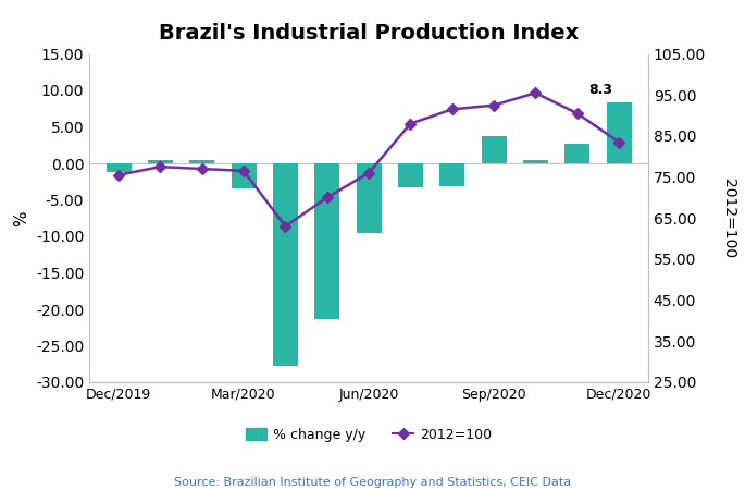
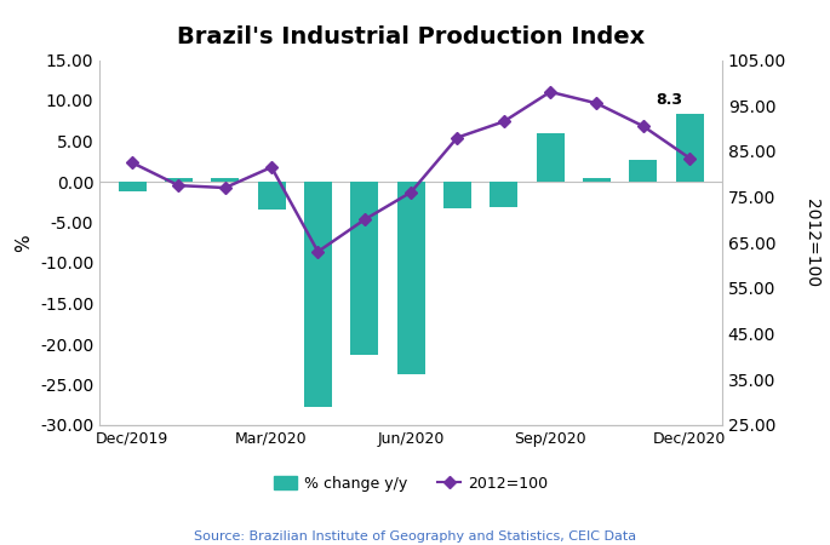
2012=100/Dec/2019: 75.5 -> 82.5
2012=100/Mar/2020: 76.5 -> 81.5
% change y/y/Jun/2020: -9.5 -> -23.8
% change y/y/Sep/2020: 3.8 -> 6.0
2012=100/Sep/2020: 92.5 -> 98.0
